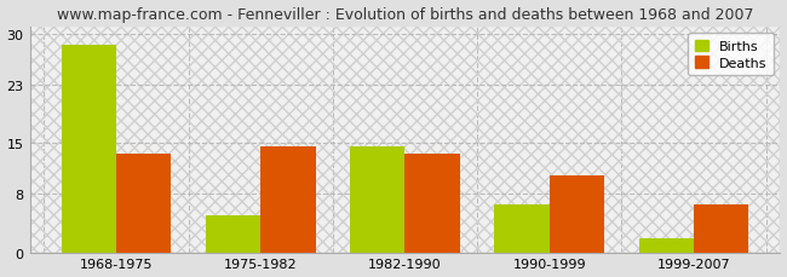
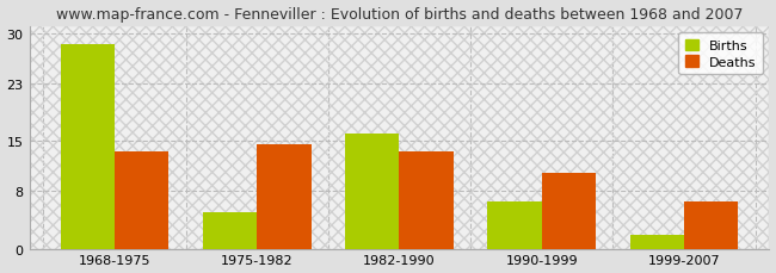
Births/1982-1990: 14.5 -> 16.0
